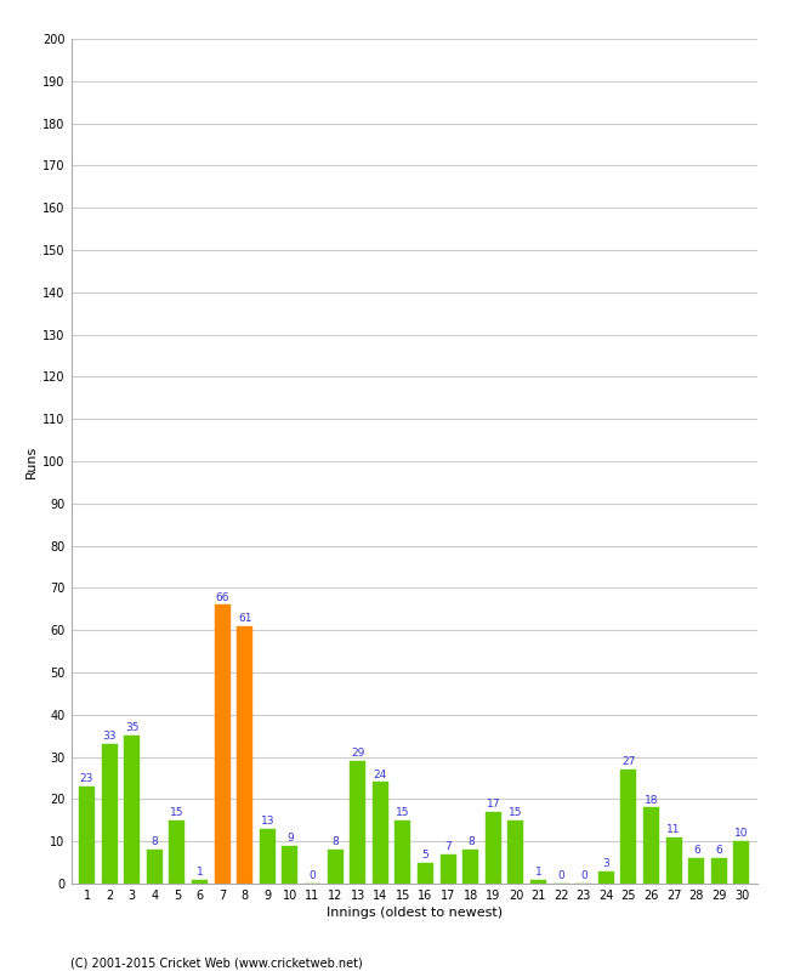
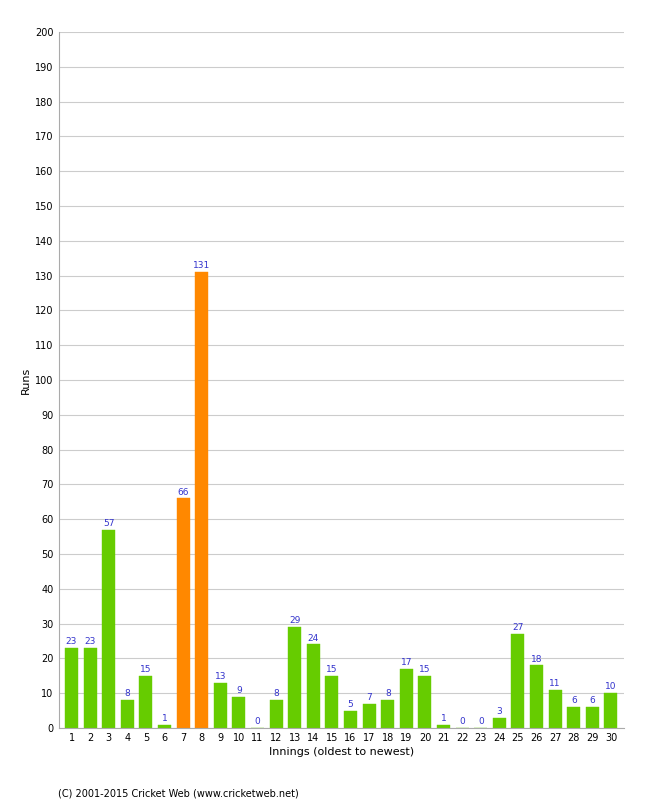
2: 33 -> 23
3: 35 -> 57
8: 61 -> 131
